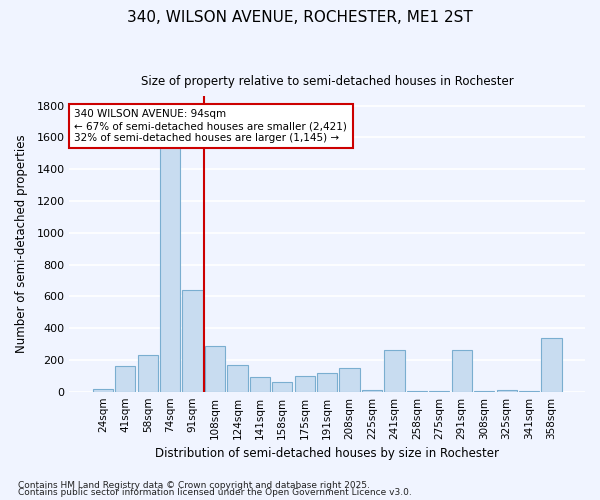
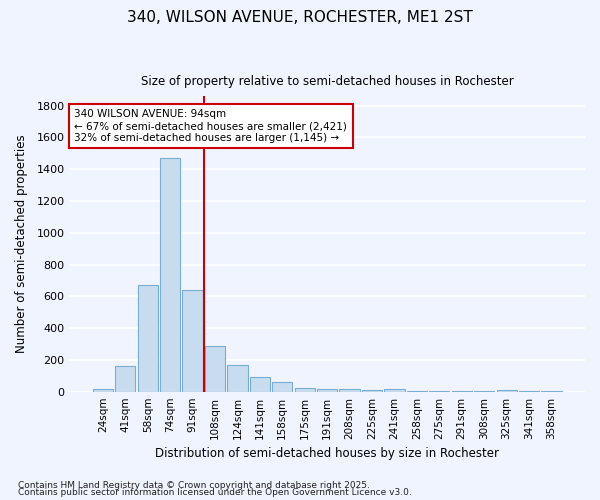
58sqm: 230 -> 670
74sqm: 1540 -> 1470
175sqm: 100 -> 20
191sqm: 120 -> 20
208sqm: 150 -> 20
241sqm: 260 -> 20
291sqm: 260 -> 0
358sqm: 340 -> 0
